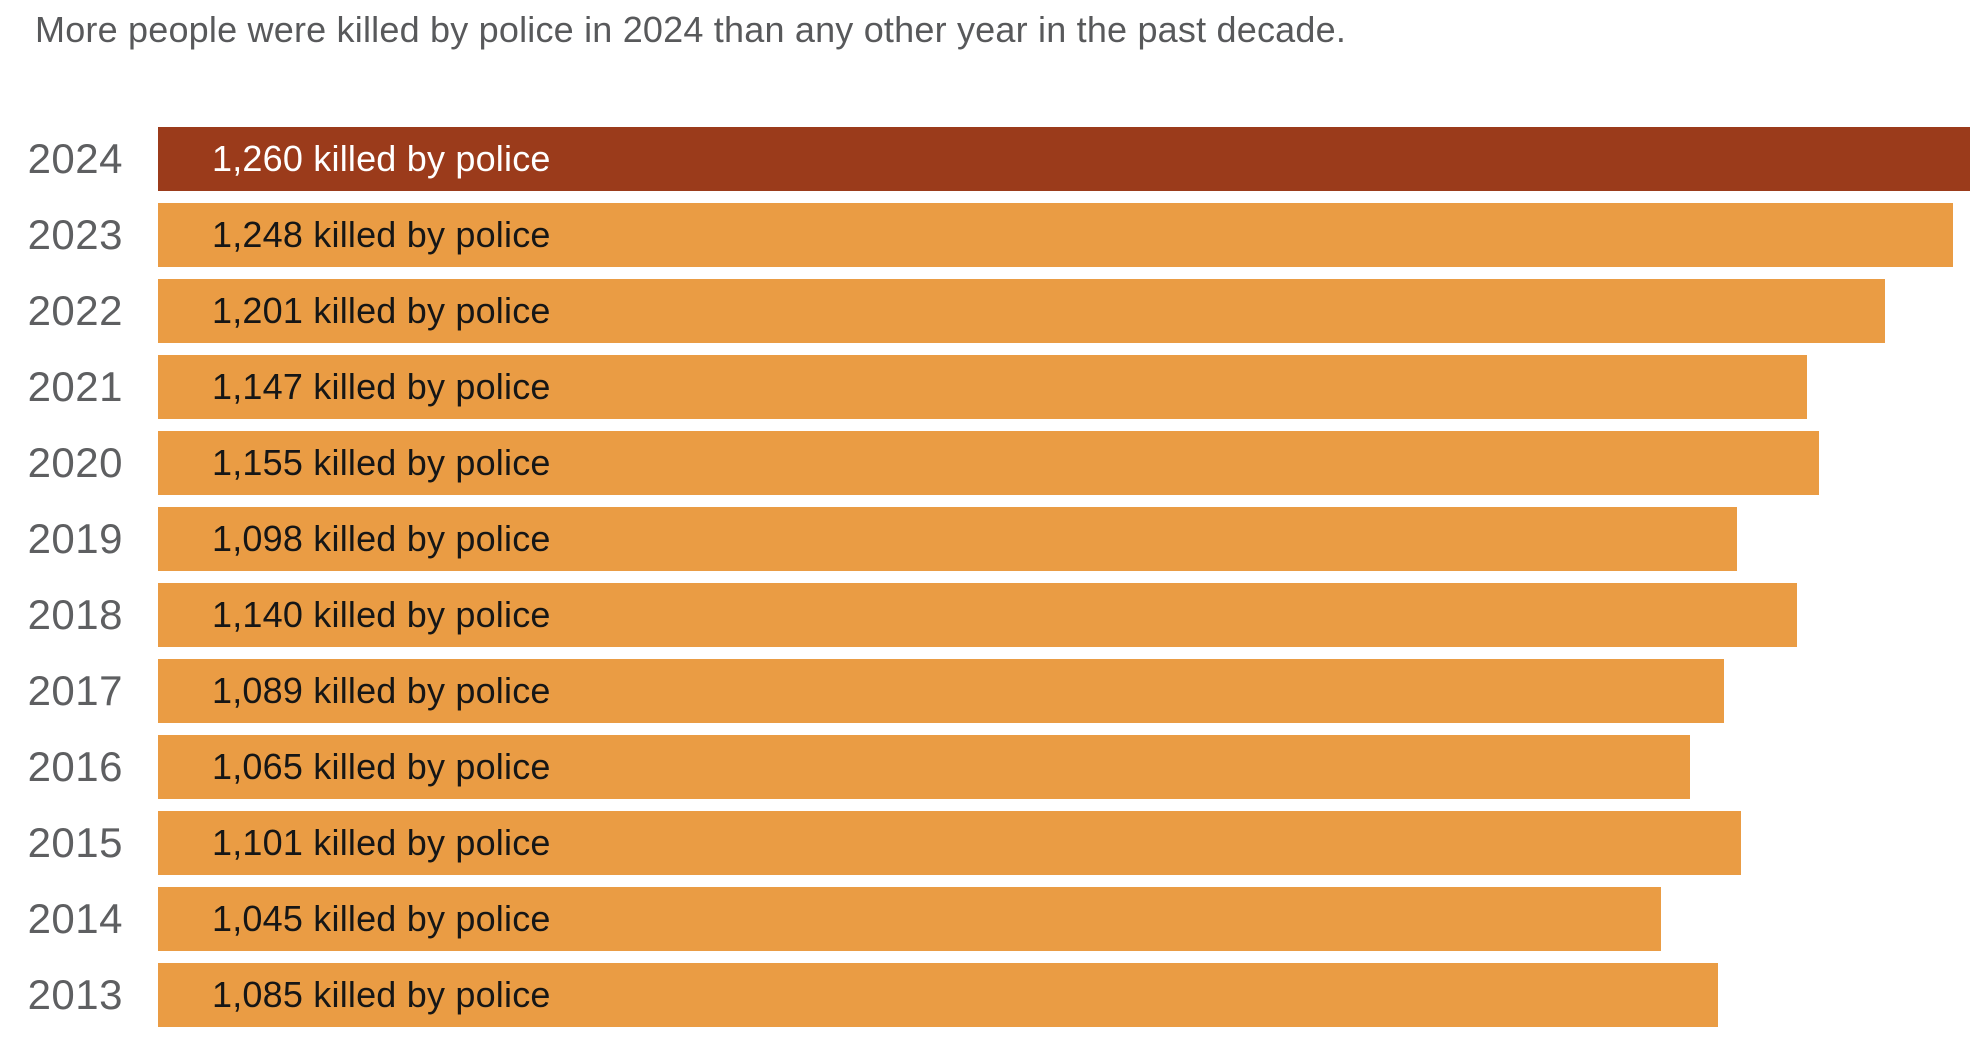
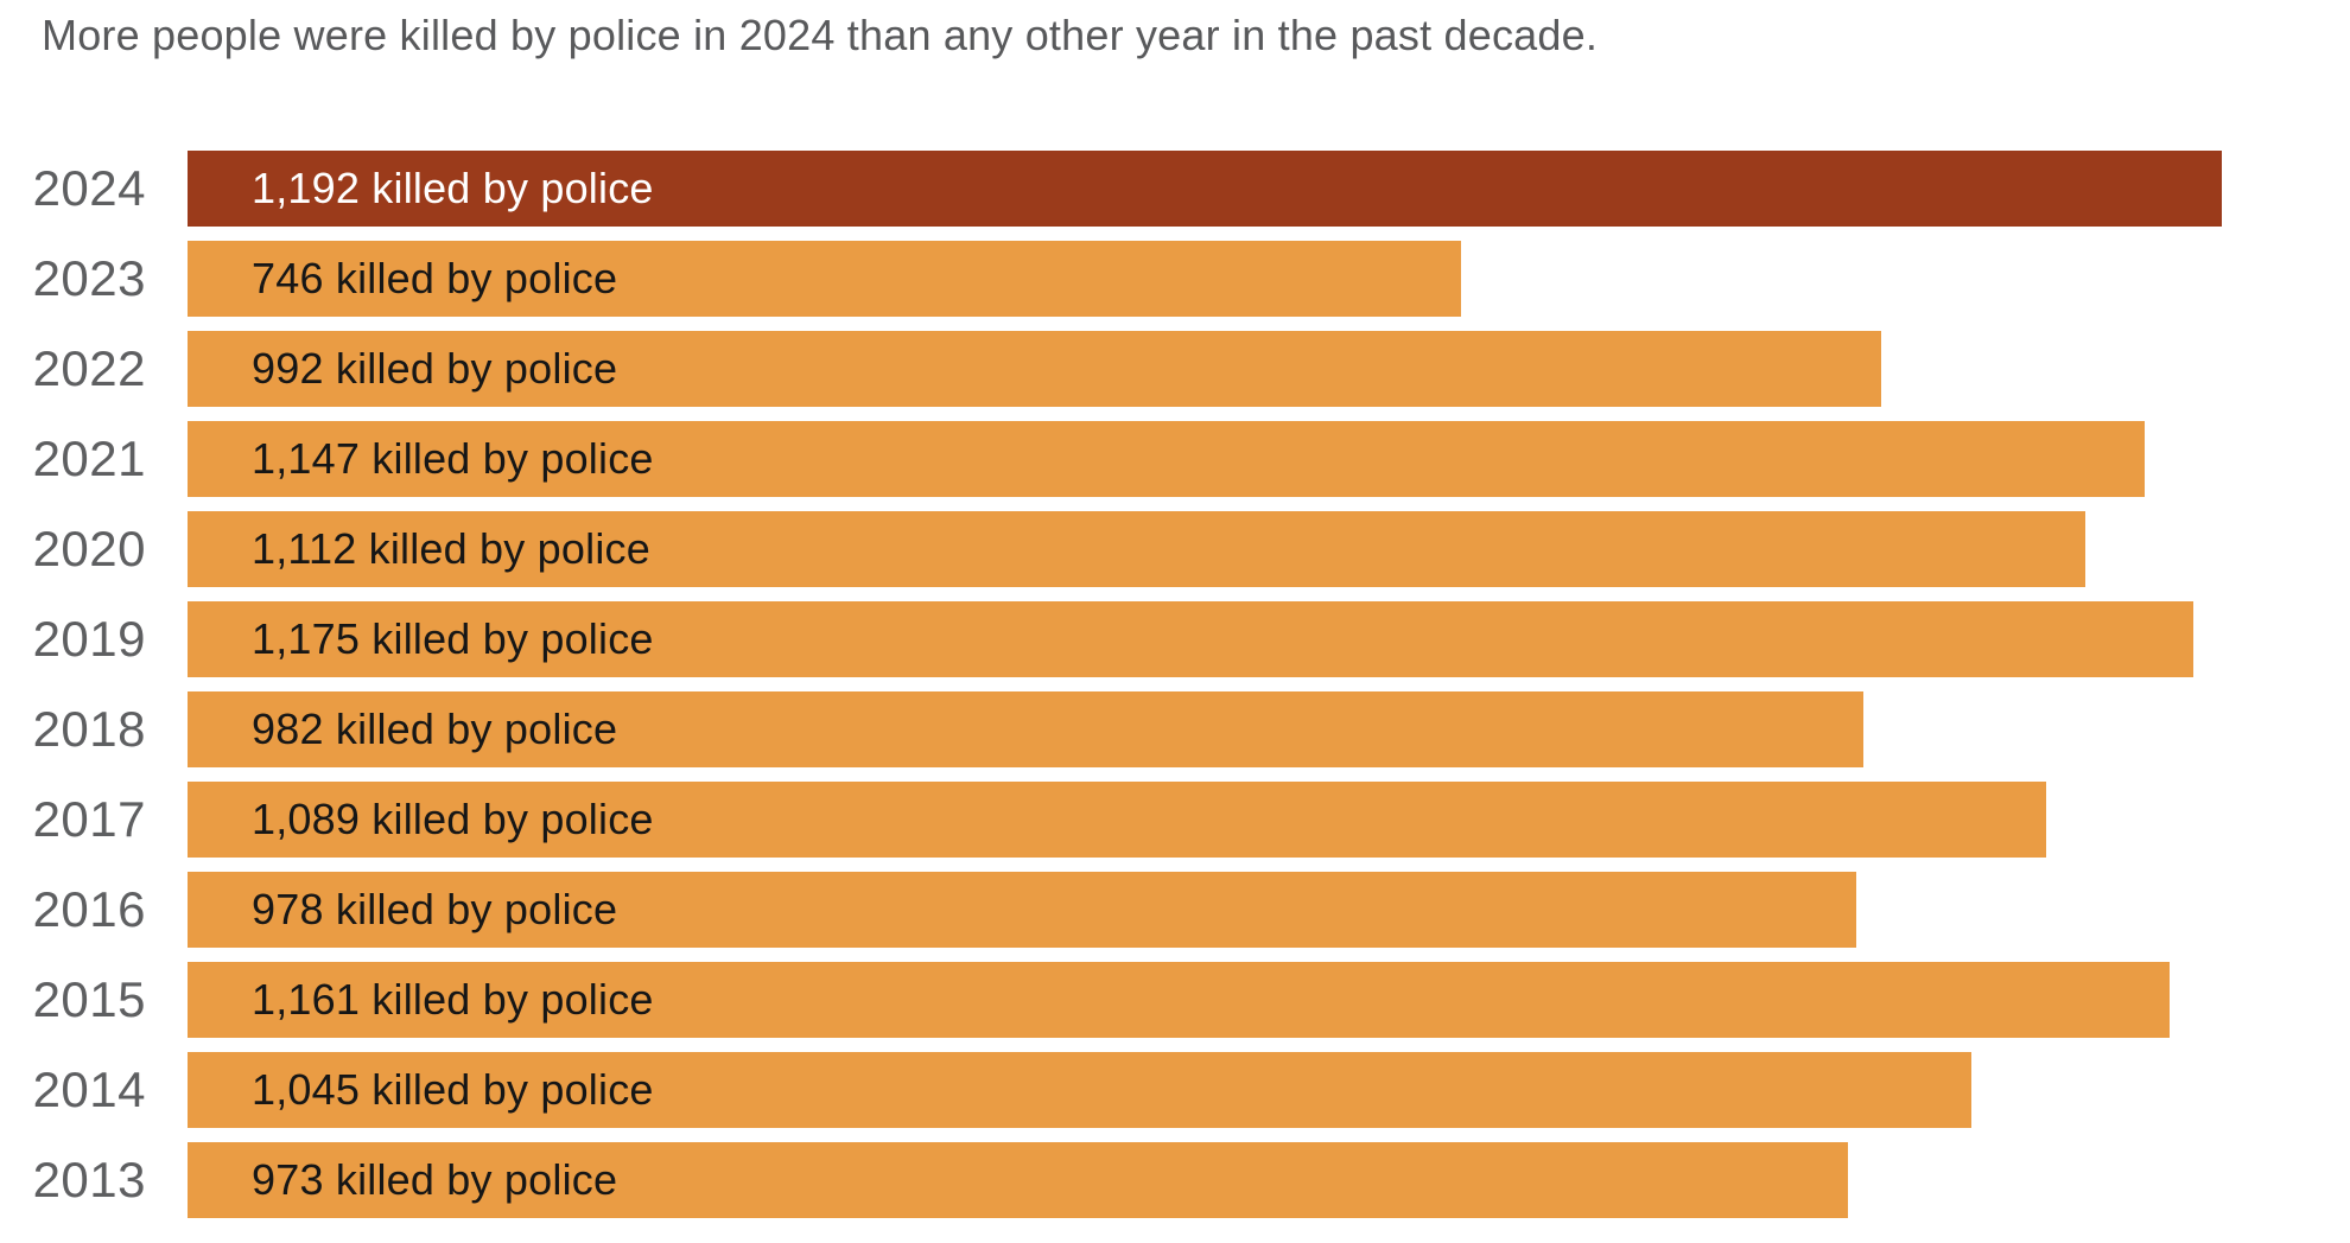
2024: 1,260 -> 1,192
2023: 1,248 -> 746
2022: 1,201 -> 992
2020: 1,155 -> 1,112
2019: 1,098 -> 1,175
2018: 1,140 -> 982
2016: 1,065 -> 978
2015: 1,101 -> 1,161
2013: 1,085 -> 973
